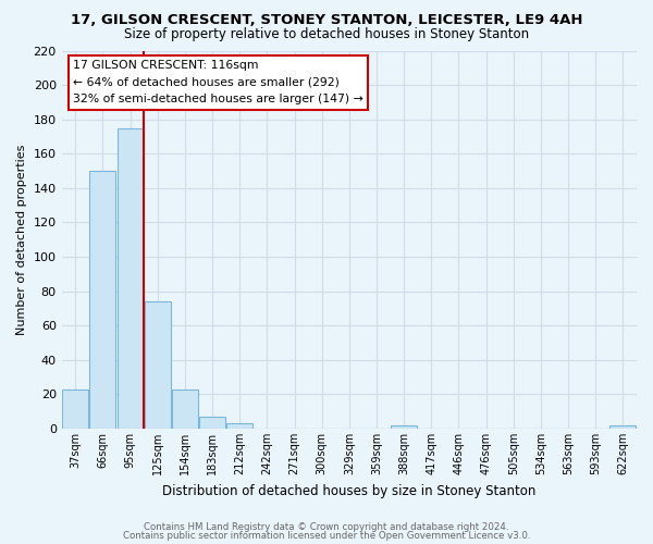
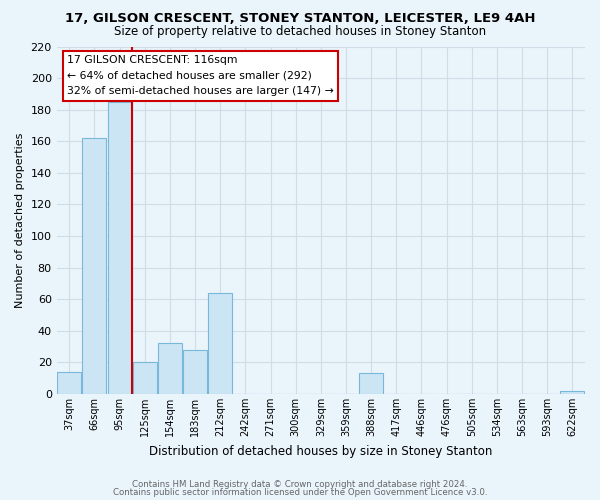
37sqm: 23 -> 14
66sqm: 150 -> 162
95sqm: 175 -> 185
125sqm: 74 -> 20
154sqm: 23 -> 32
183sqm: 7 -> 28
212sqm: 3 -> 64
388sqm: 2 -> 13
